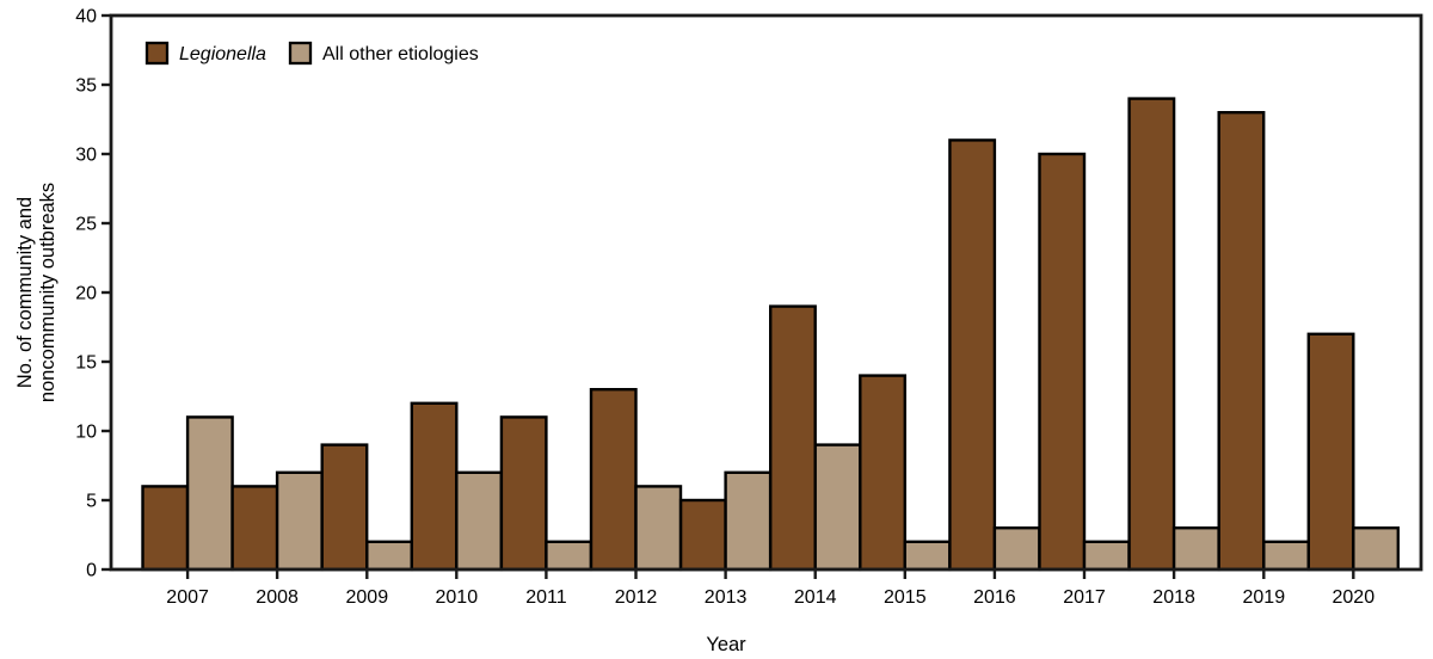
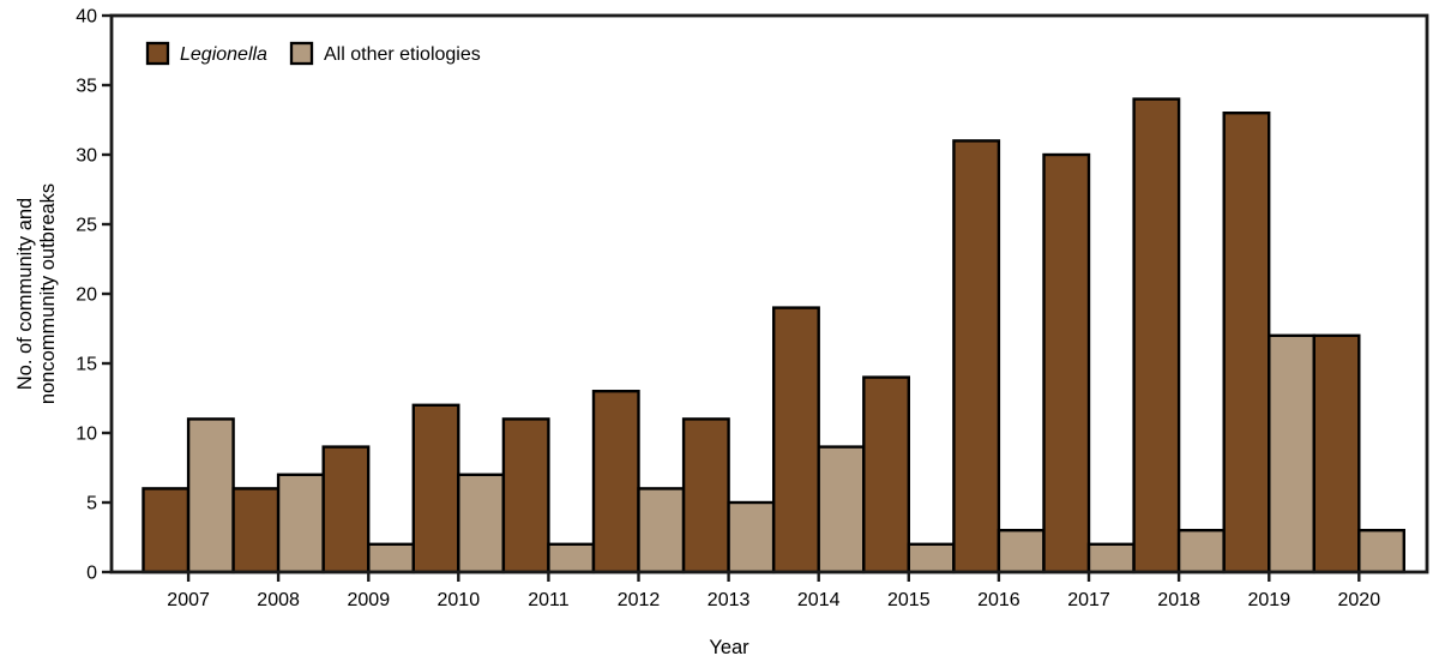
Legionella/2013: 5 -> 11
All other etiologies/2013: 7 -> 5
All other etiologies/2019: 2 -> 17
